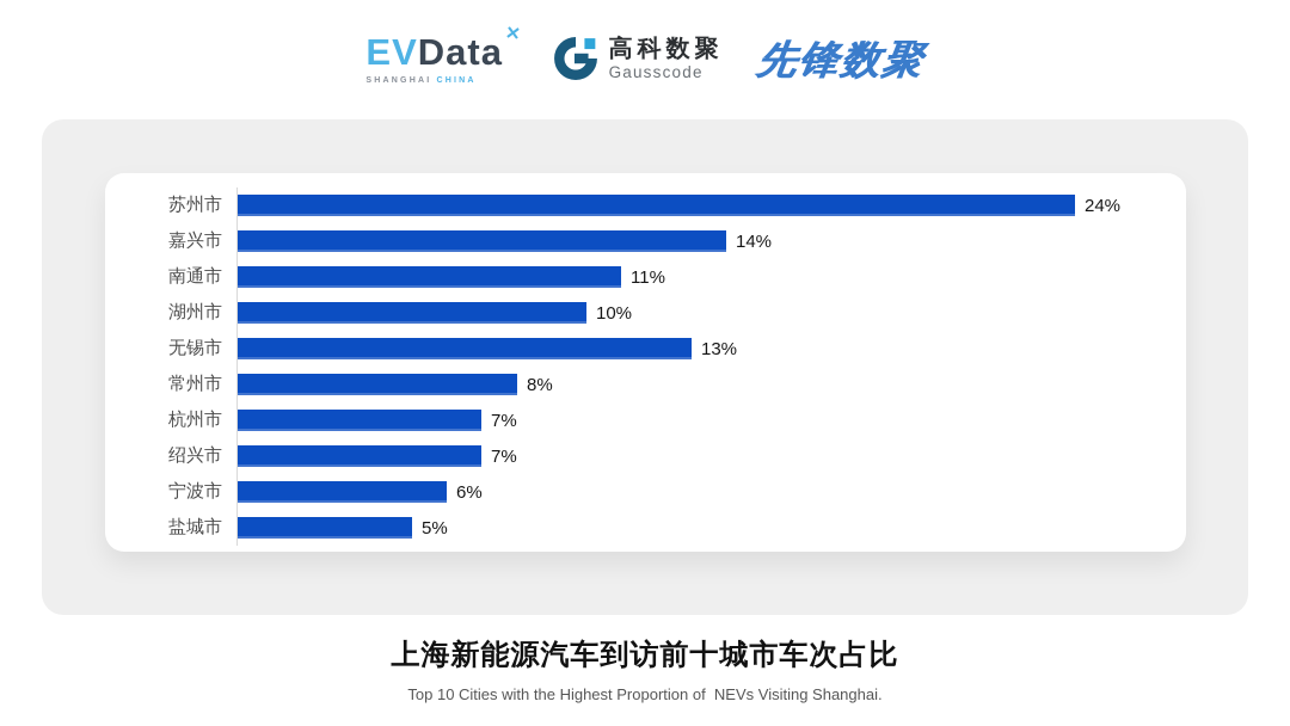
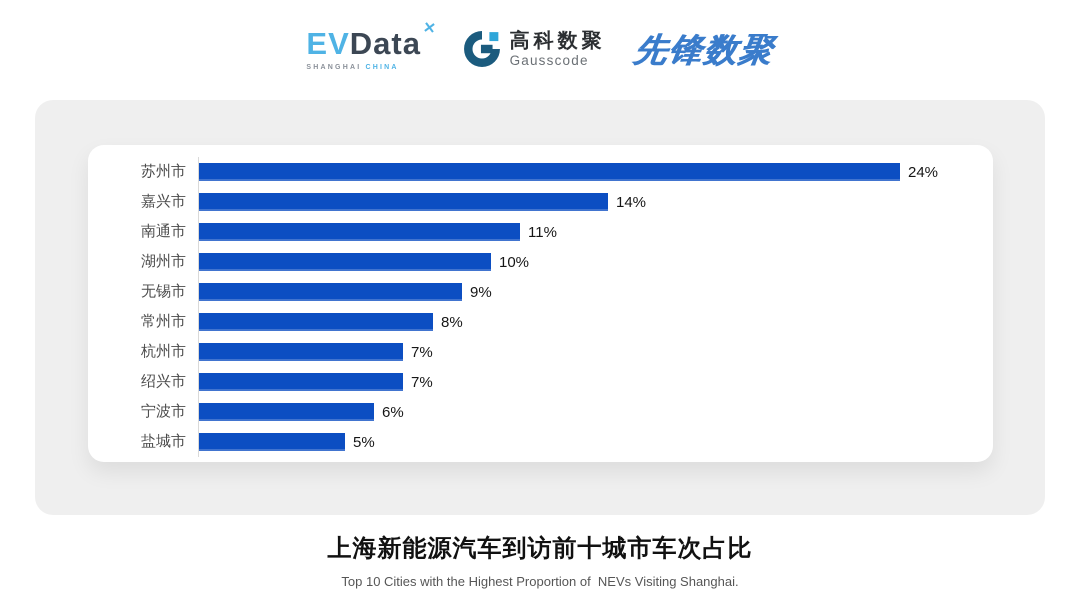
无锡市: 13% -> 9%
